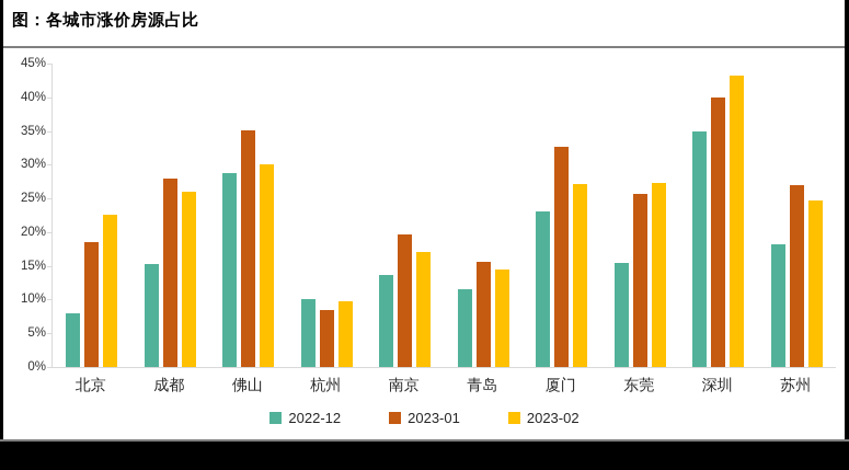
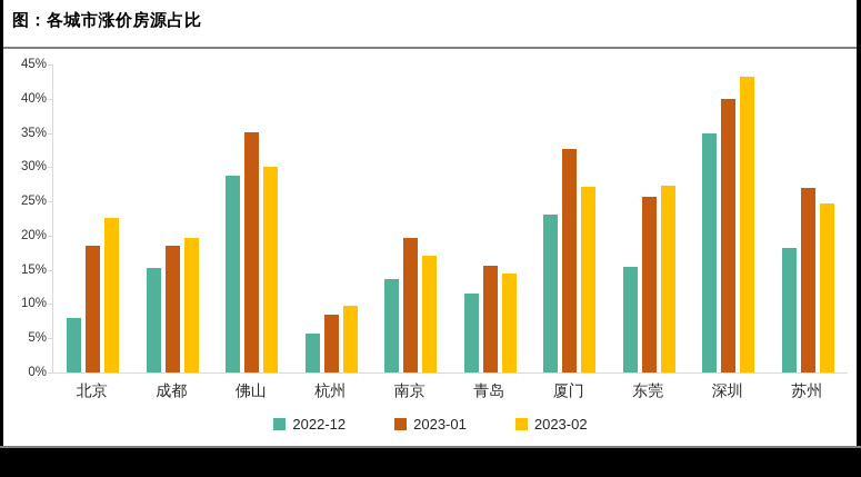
2023-01/成都: 28% -> 18%
2023-02/成都: 26% -> 20%
2022-12/杭州: 10% -> 6%
